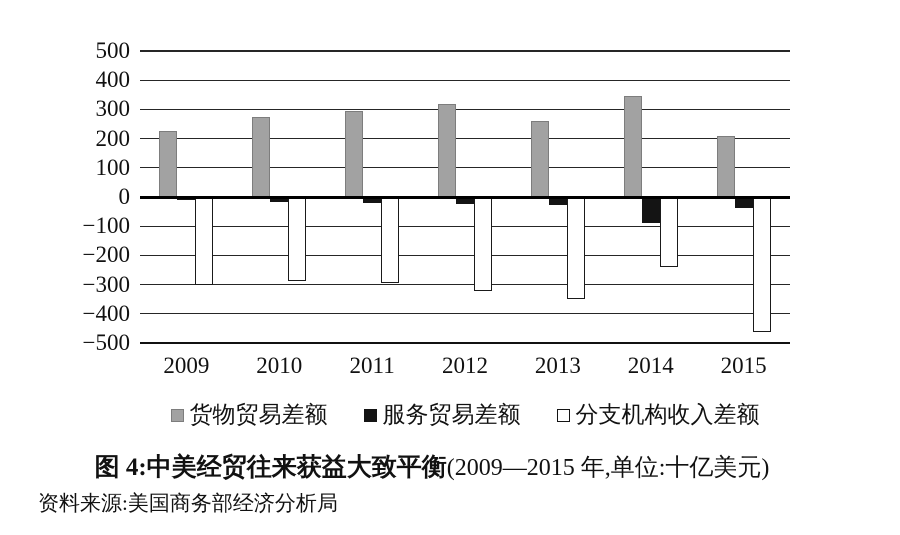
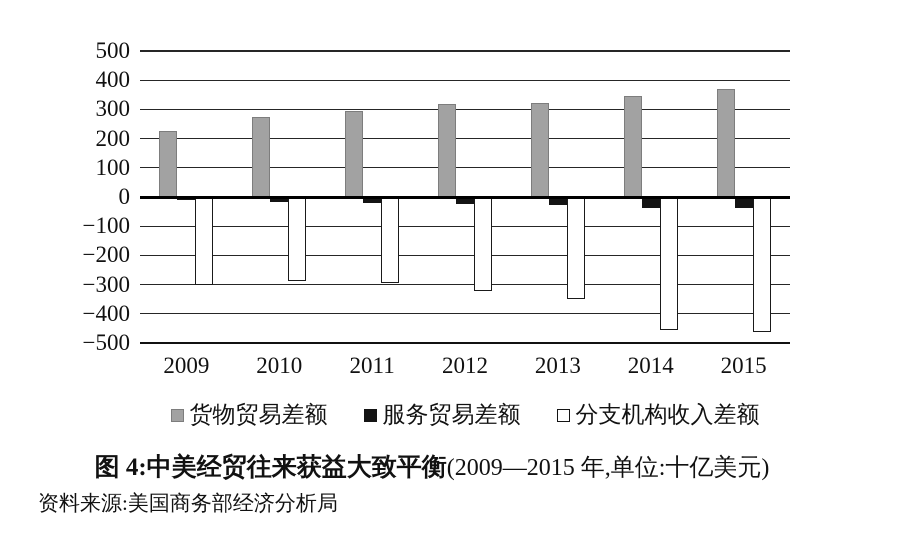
货物贸易差额/2013: 260 -> 320
服务贸易差额/2014: -90 -> -40
分支机构收入差额/2014: -240 -> -460
货物贸易差额/2015: 210 -> 370
